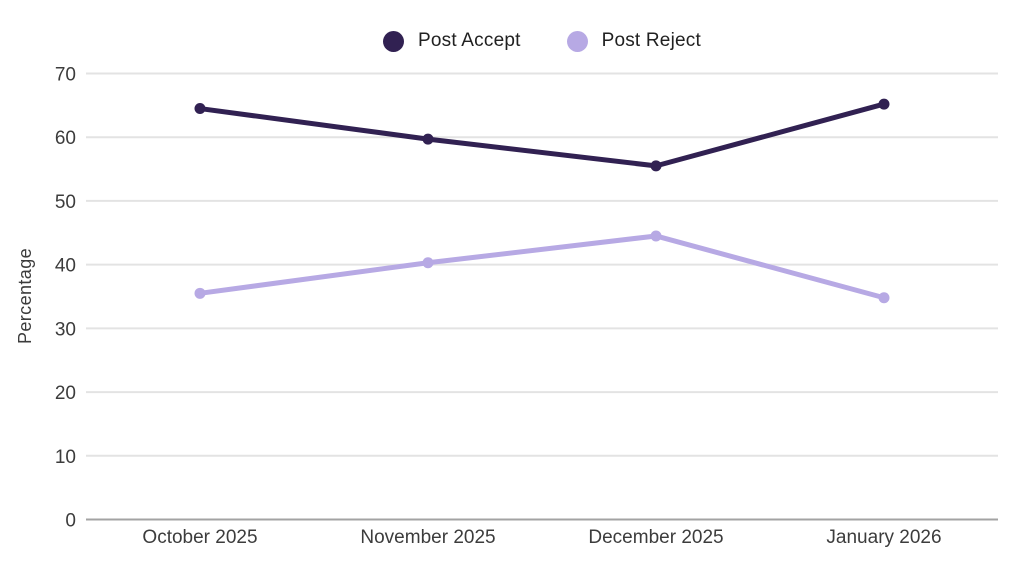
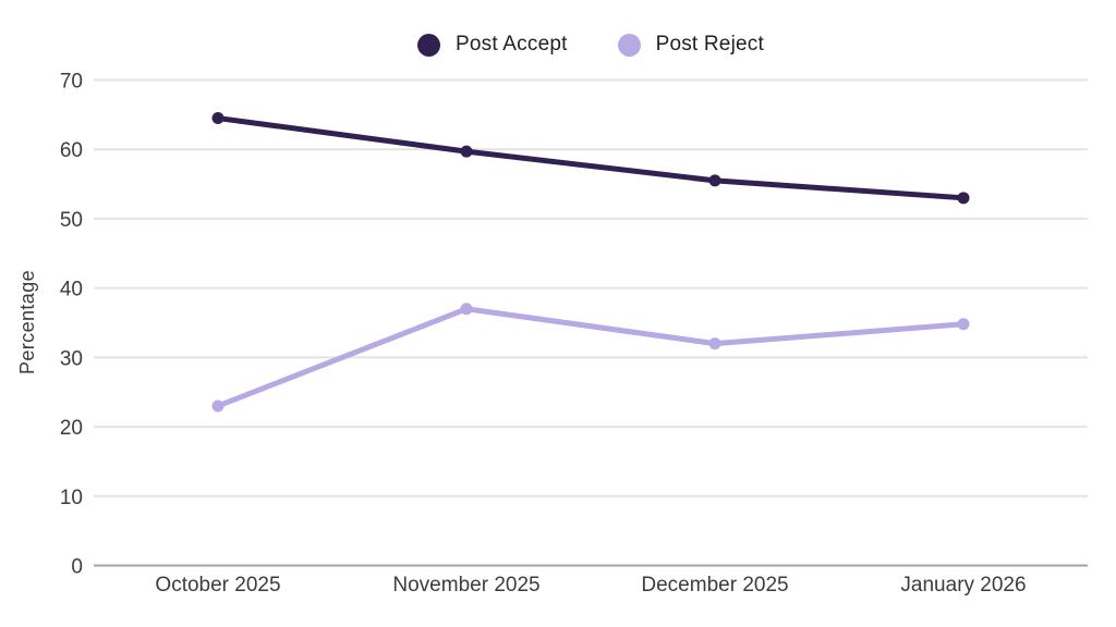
Post Reject/October 2025: 36 -> 23
Post Reject/November 2025: 40 -> 37
Post Reject/December 2025: 44 -> 32
Post Accept/January 2026: 65 -> 53
